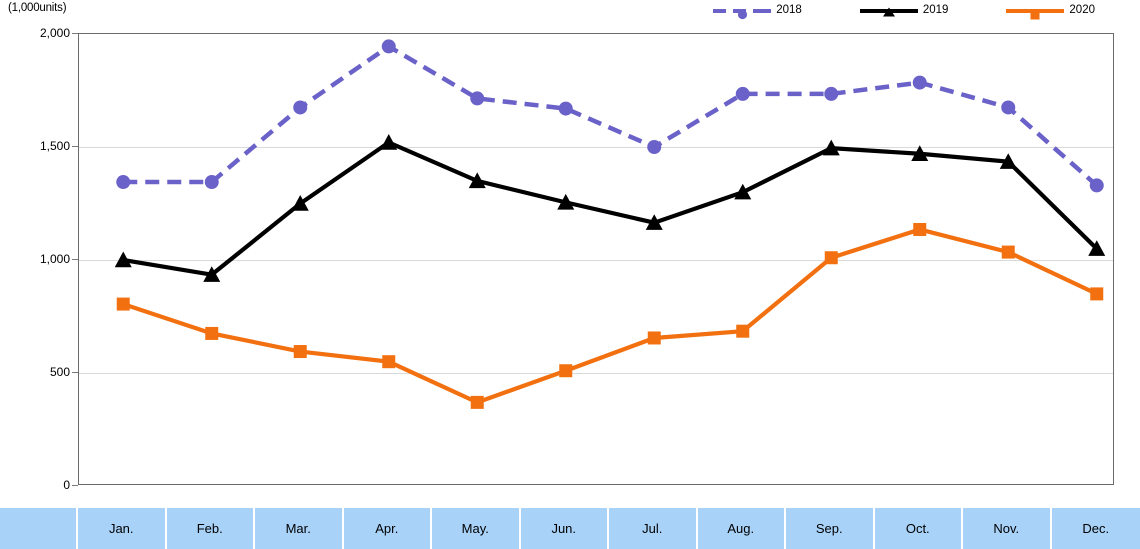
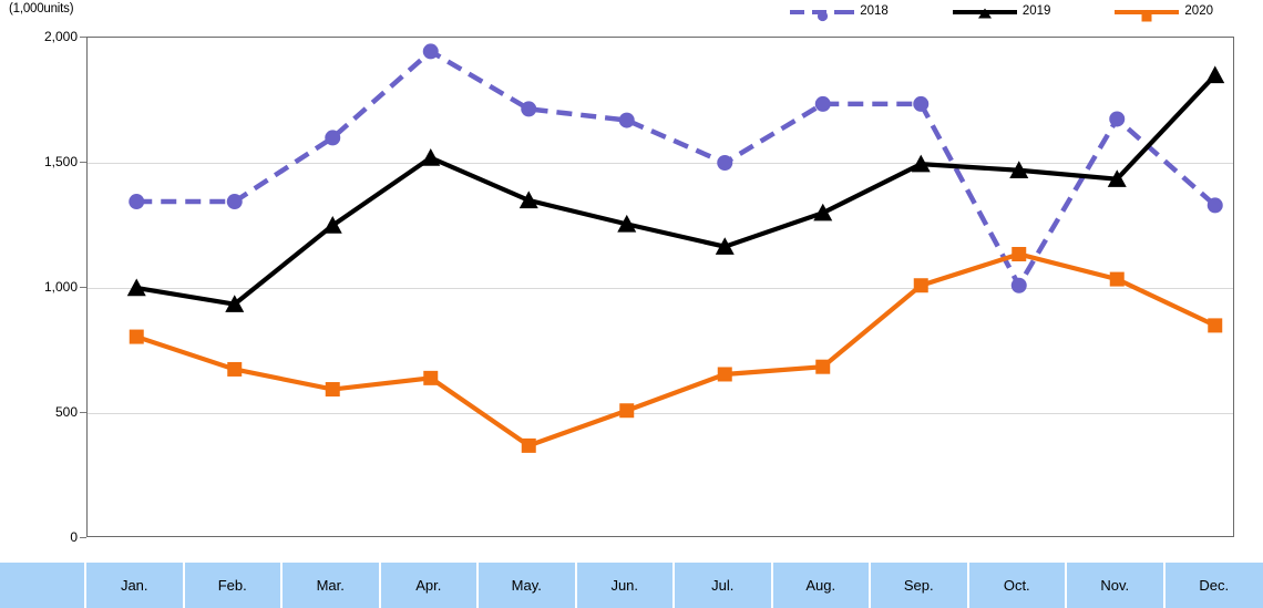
2018/Mar.: 1680 -> 1600
2020/Apr.: 550 -> 640
2018/Oct.: 1780 -> 1010
2019/Dec.: 1050 -> 1850
